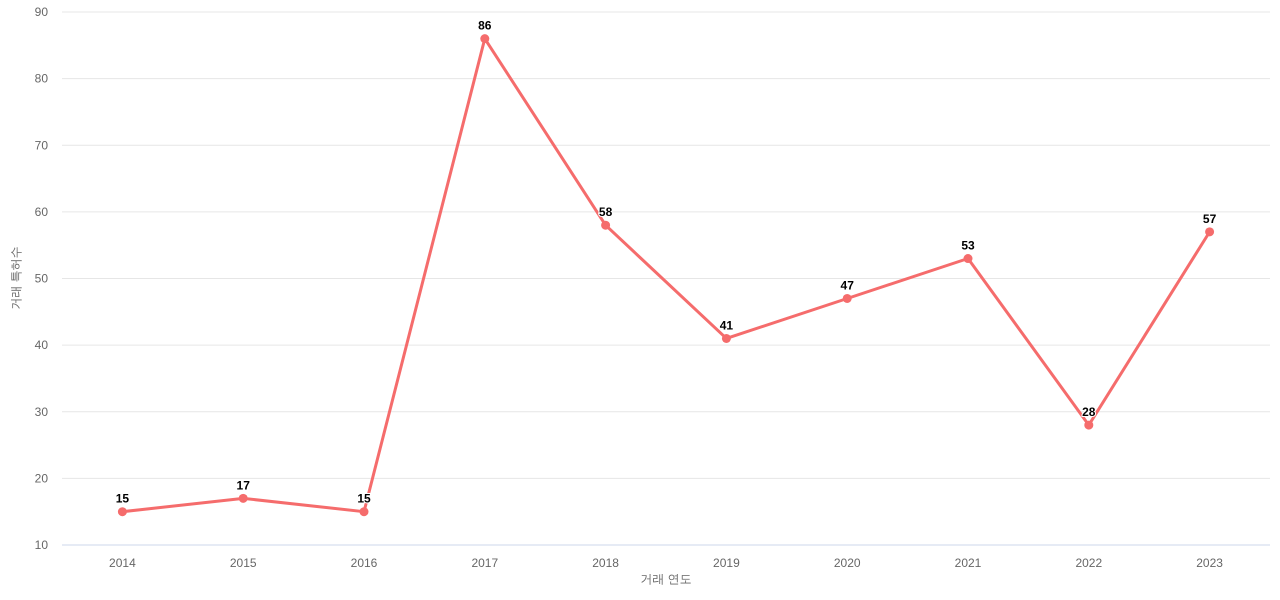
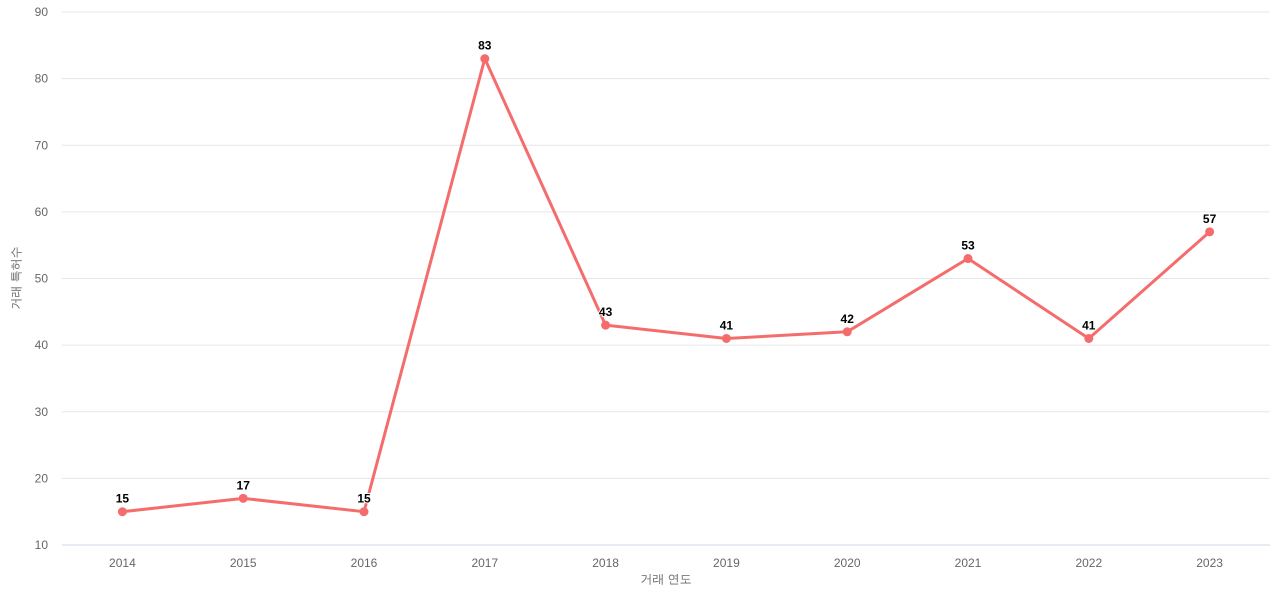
2017: 86 -> 83
2018: 58 -> 43
2020: 47 -> 42
2022: 28 -> 41
